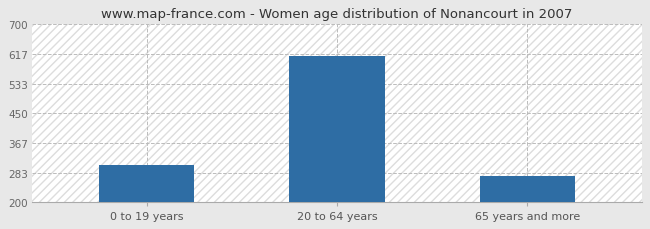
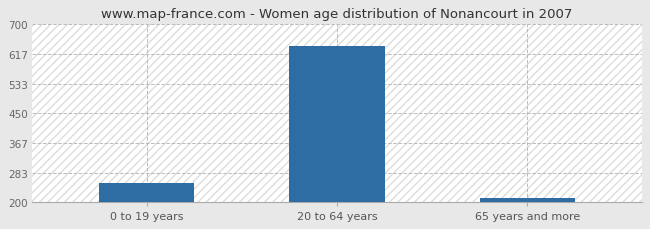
0 to 19 years: 305 -> 253
20 to 64 years: 610 -> 638
65 years and more: 275 -> 213
